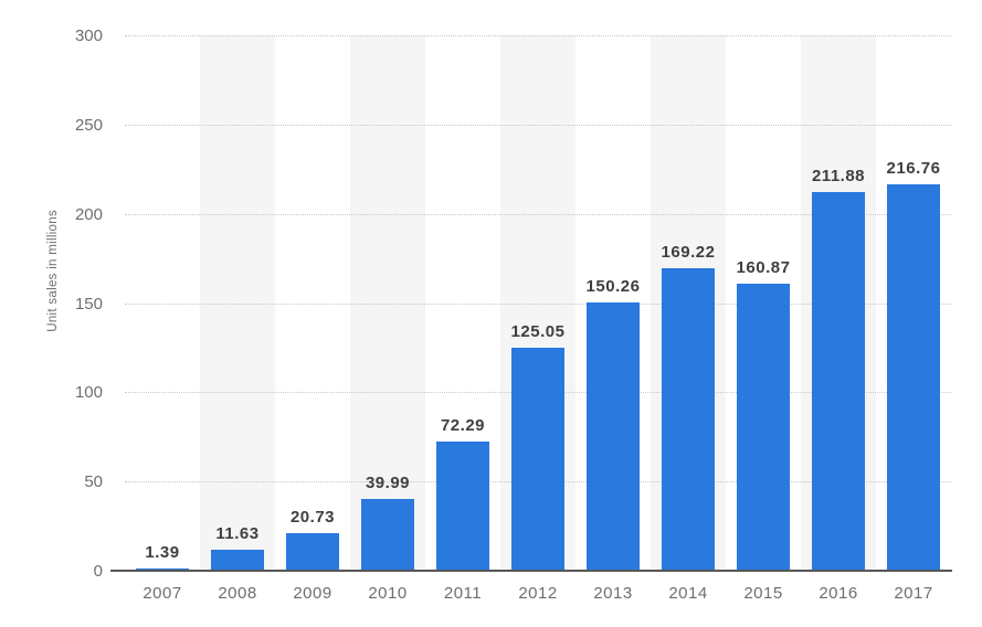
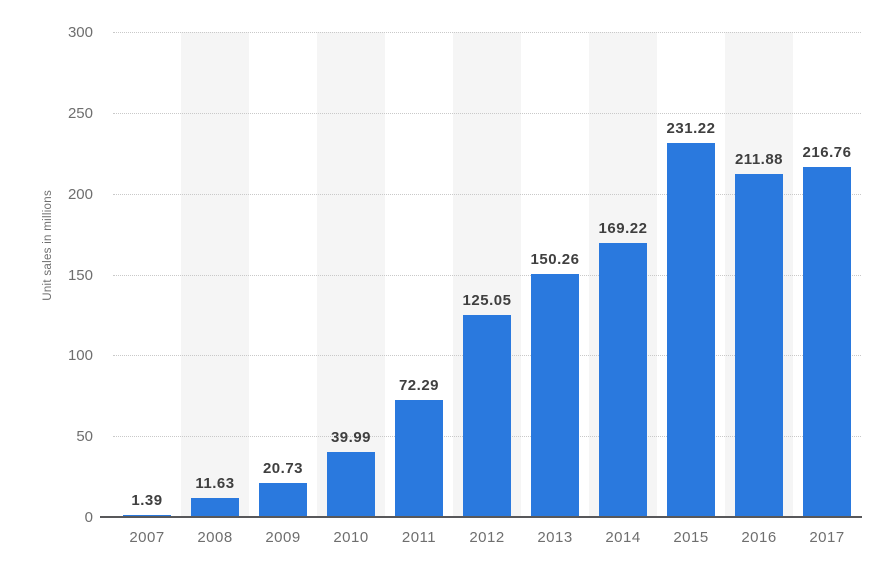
2015: 160.87 -> 231.22
